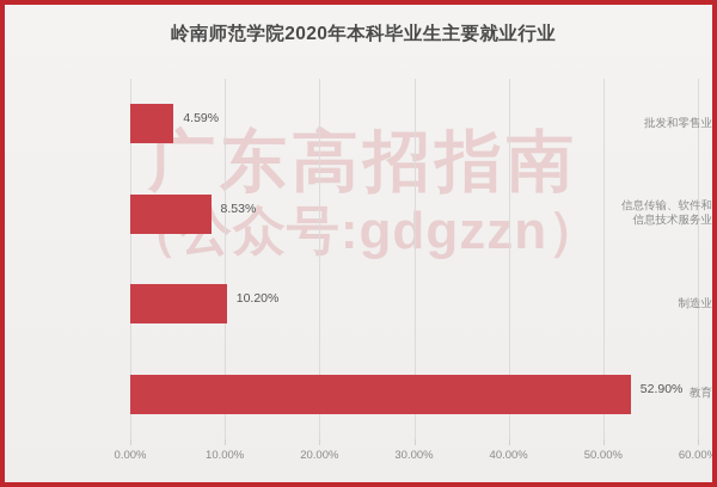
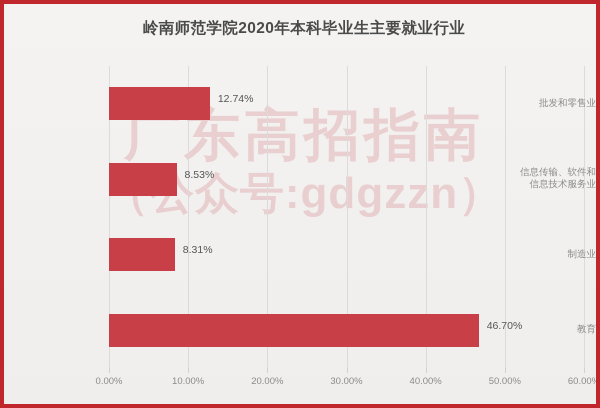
批发和零售业: 4.59% -> 12.74%
制造业: 10.20% -> 8.31%
教育: 52.90% -> 46.70%
